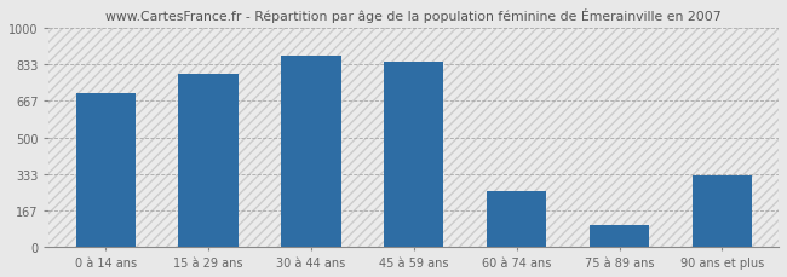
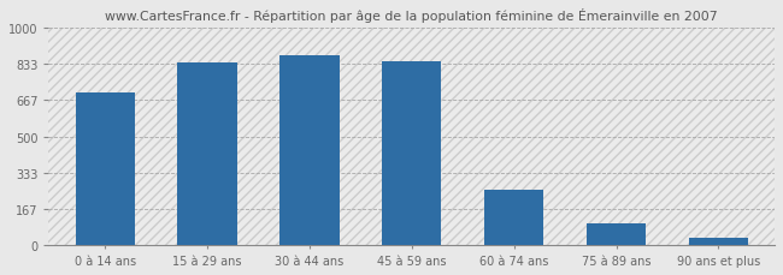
15 à 29 ans: 790 -> 840
90 ans et plus: 330 -> 40
